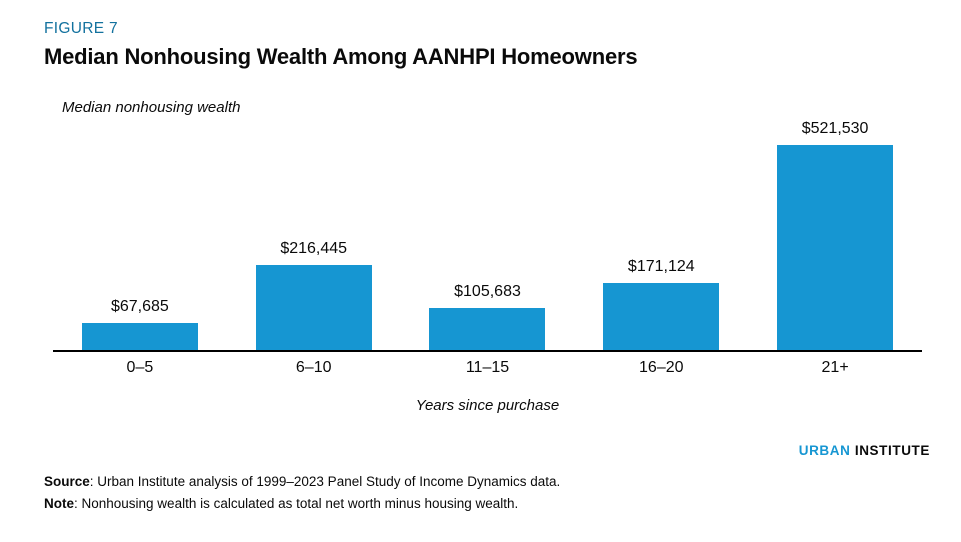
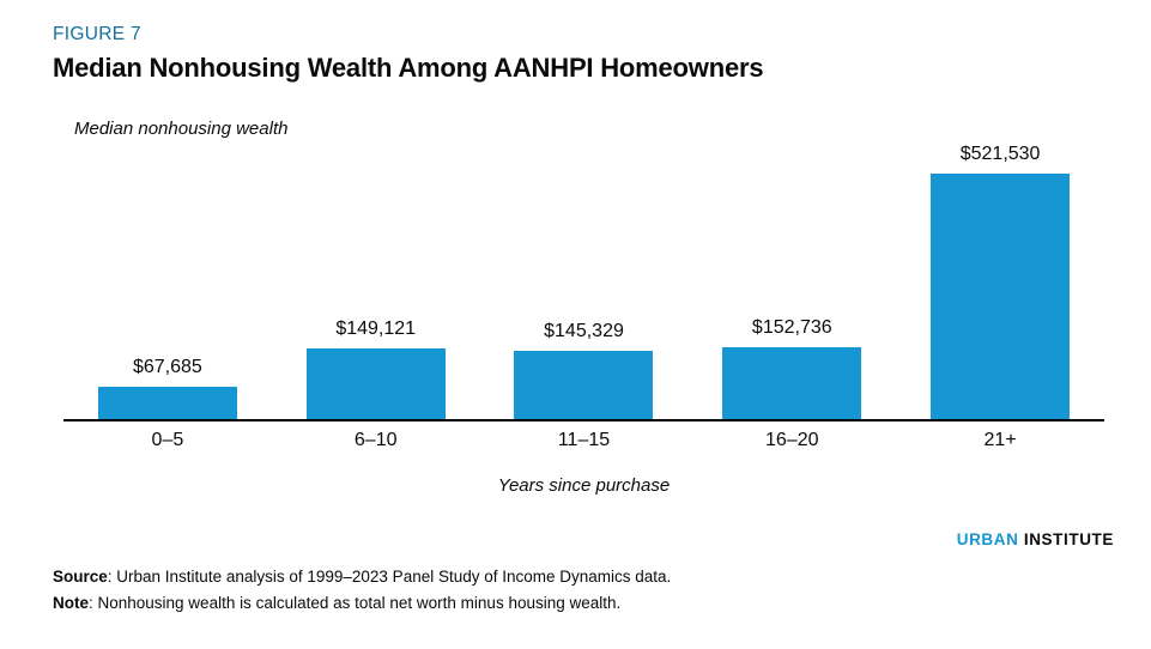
6–10: $216,445 -> $149,121
11–15: $105,683 -> $145,329
16–20: $171,124 -> $152,736
